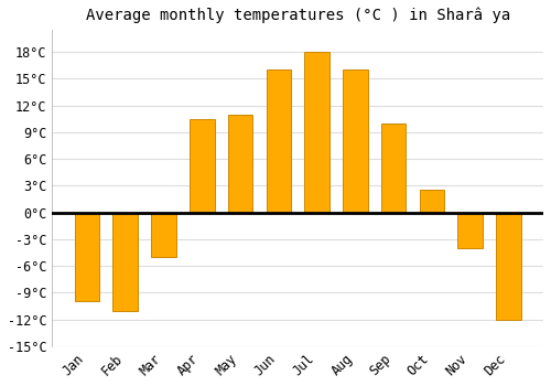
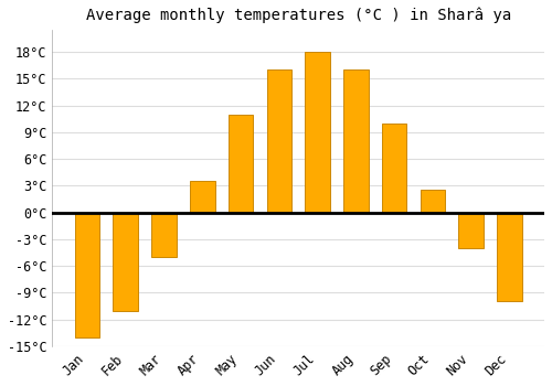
Jan: -10.0°C -> -14.0°C
Apr: 10.4°C -> 3.5°C
Dec: -12.0°C -> -10.0°C
